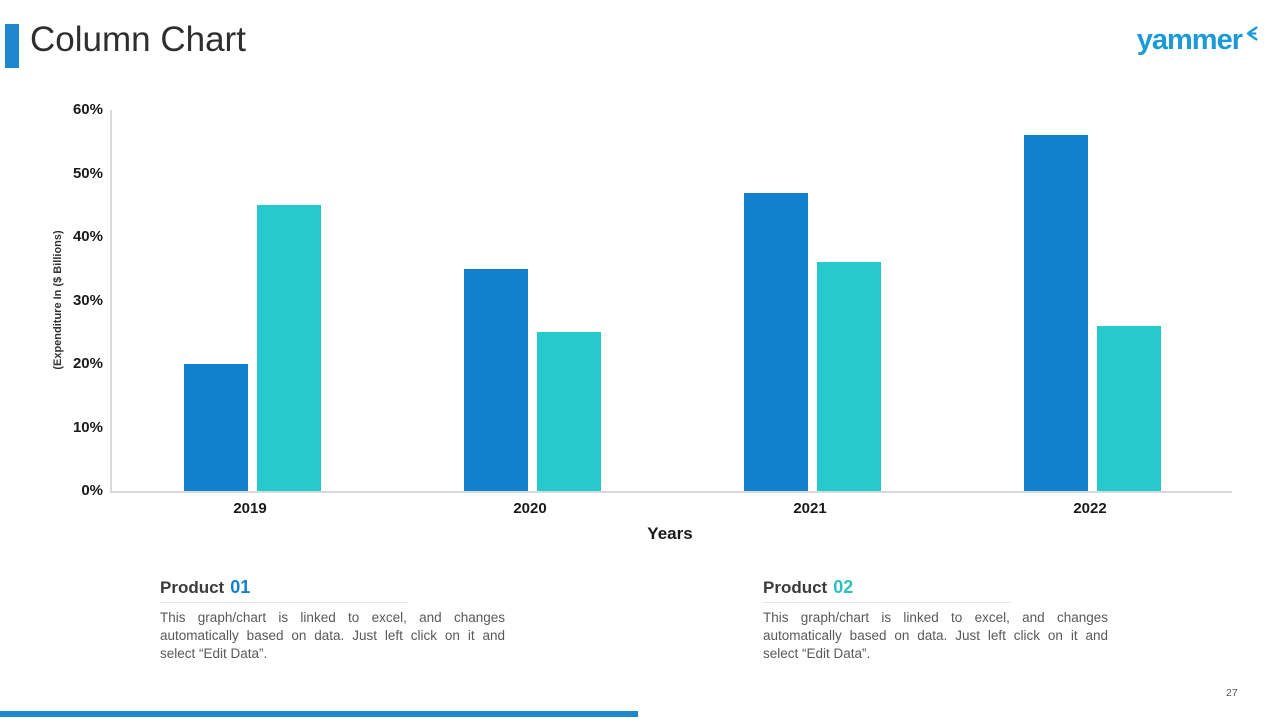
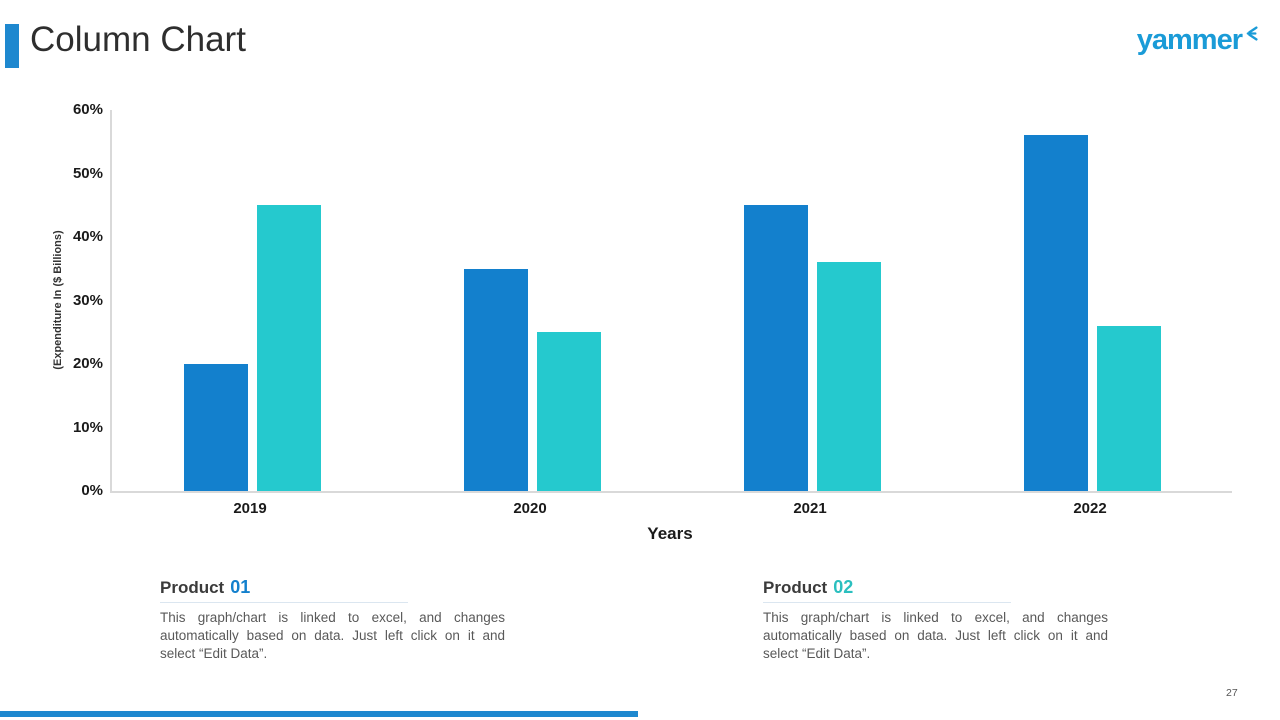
Product 01/2021: 47% -> 45%
